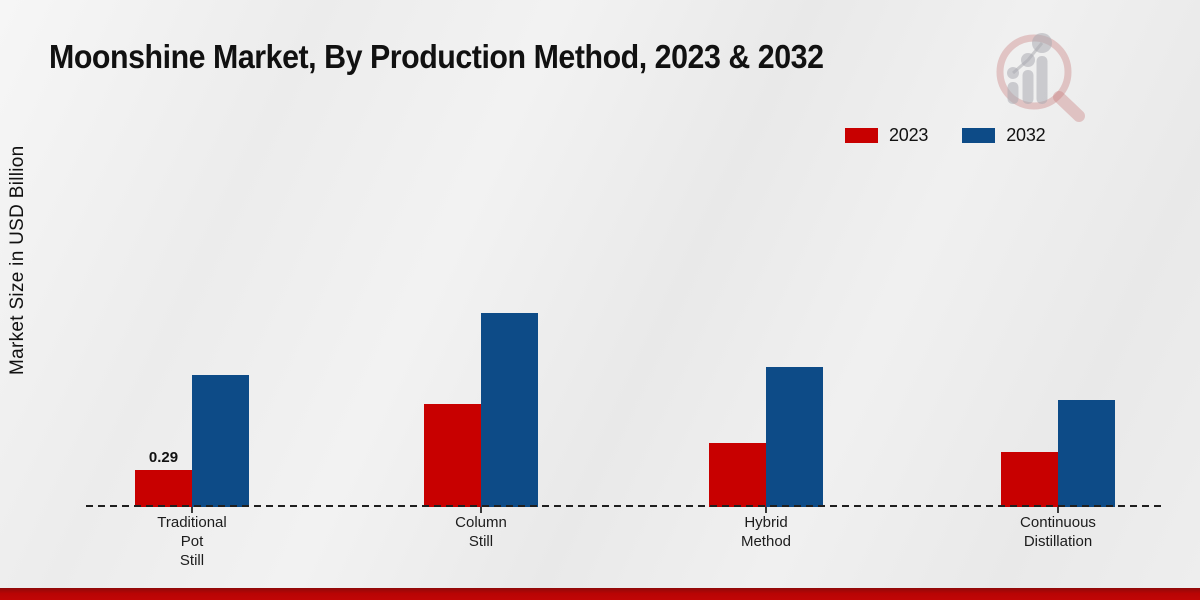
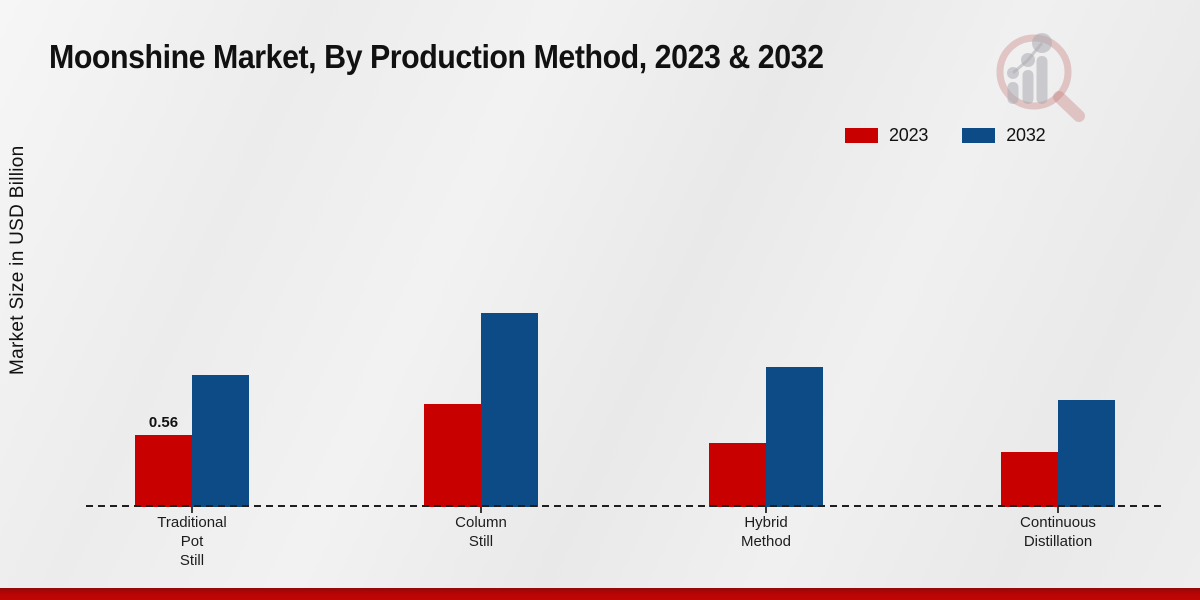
2023/Traditional Pot Still: 0.29 -> 0.56
